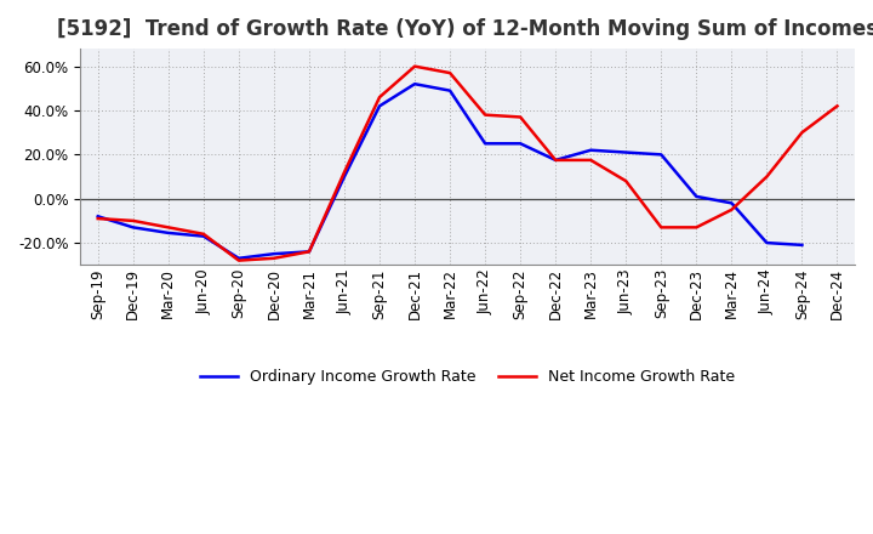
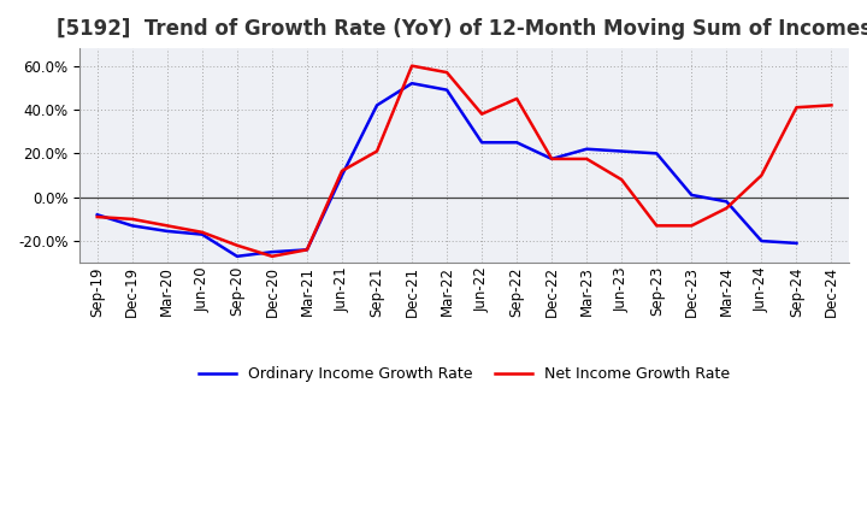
Net Income Growth Rate/Sep-20: -28% -> -22%
Net Income Growth Rate/Sep-21: 46% -> 21%
Net Income Growth Rate/Sep-22: 37% -> 45%
Net Income Growth Rate/Sep-24: 30% -> 41%
